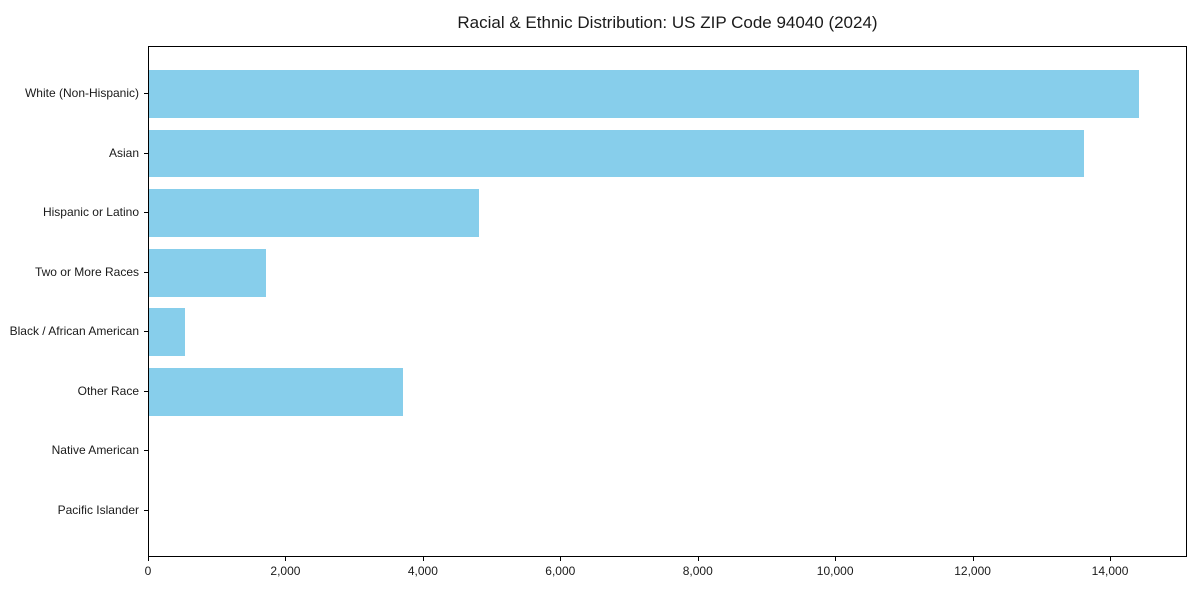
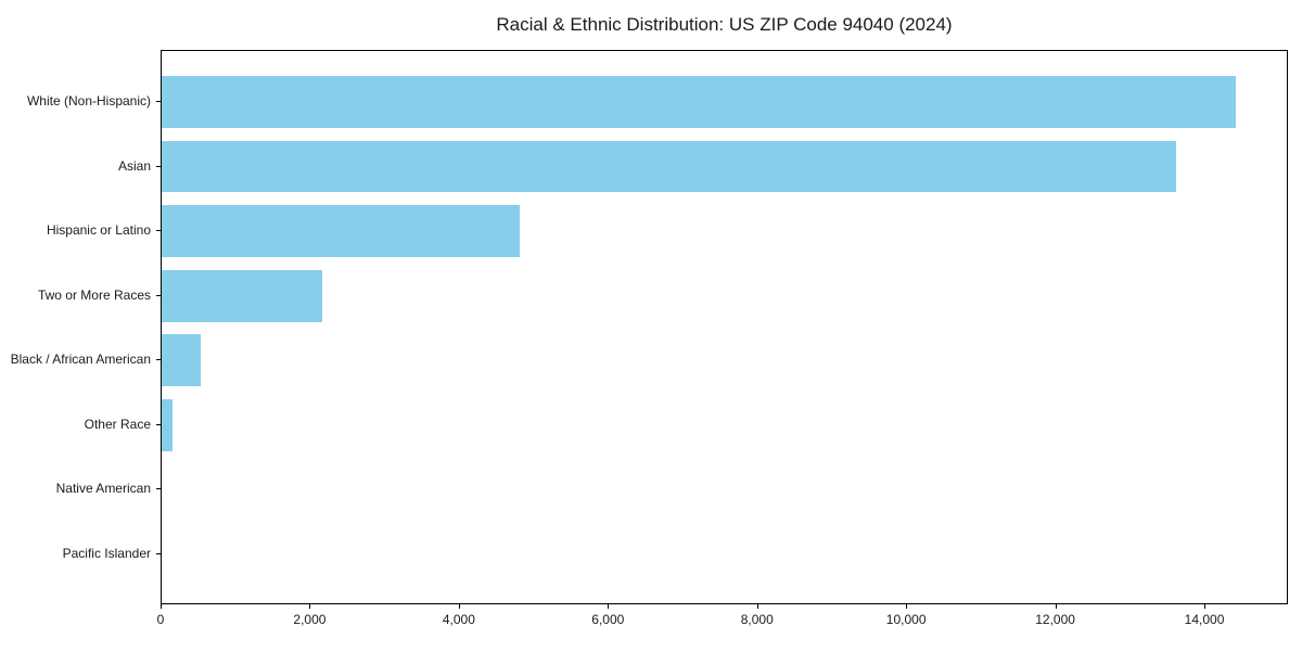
Two or More Races: 1700 -> 2200
Other Race: 3700 -> 200
